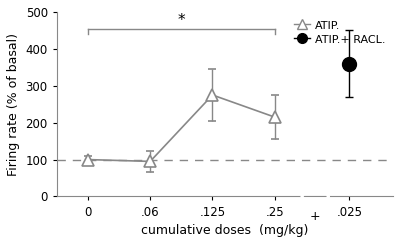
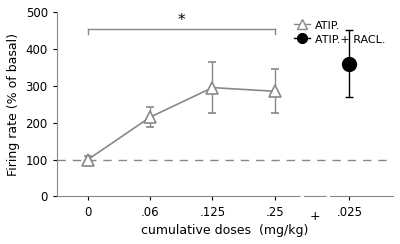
.06: 95 -> 215
.125: 275 -> 295
.25: 215 -> 285
